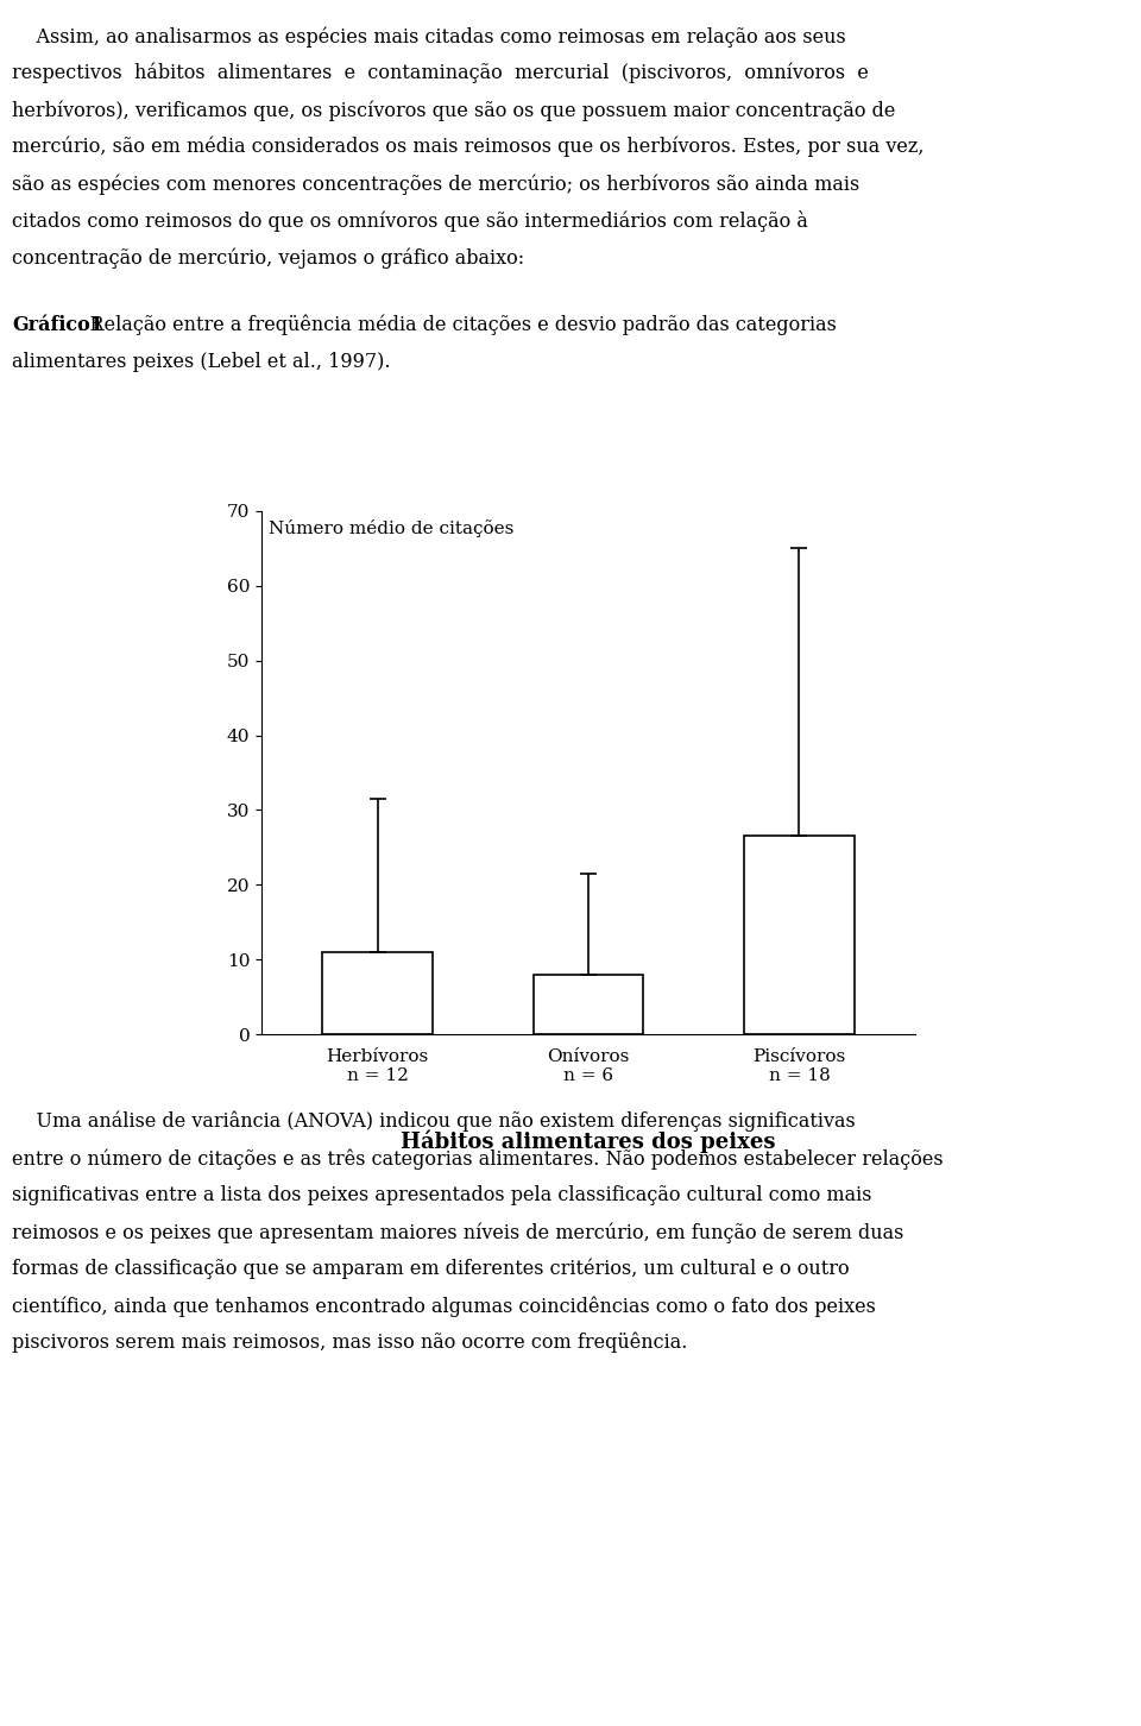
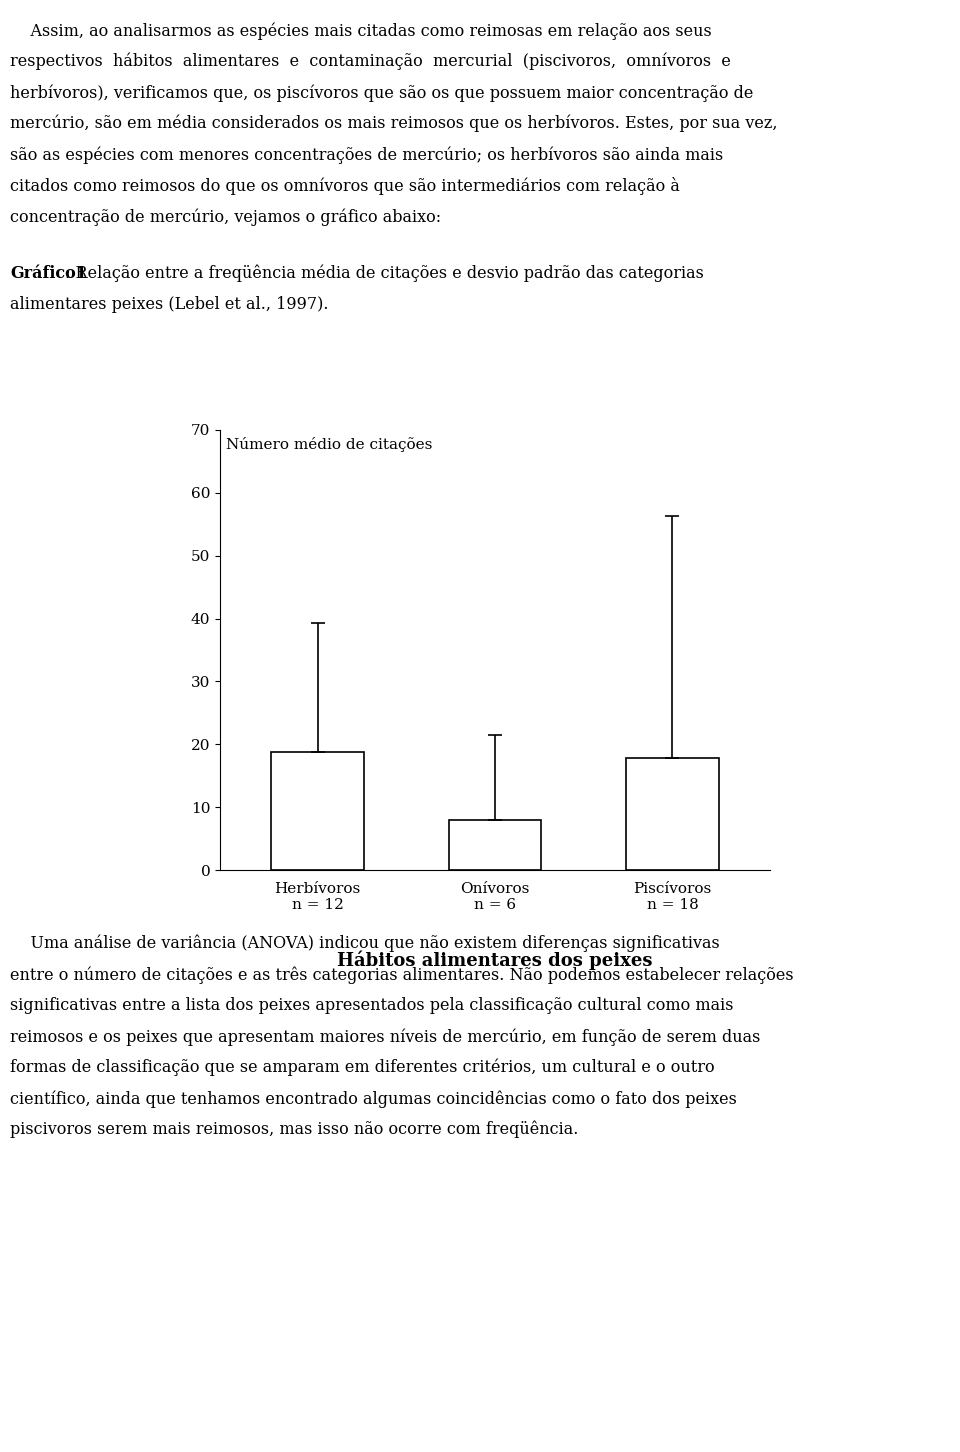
Herbívoros n = 12: 11.0 -> 18.8
Piscívoros n = 18: 26.5 -> 17.8
